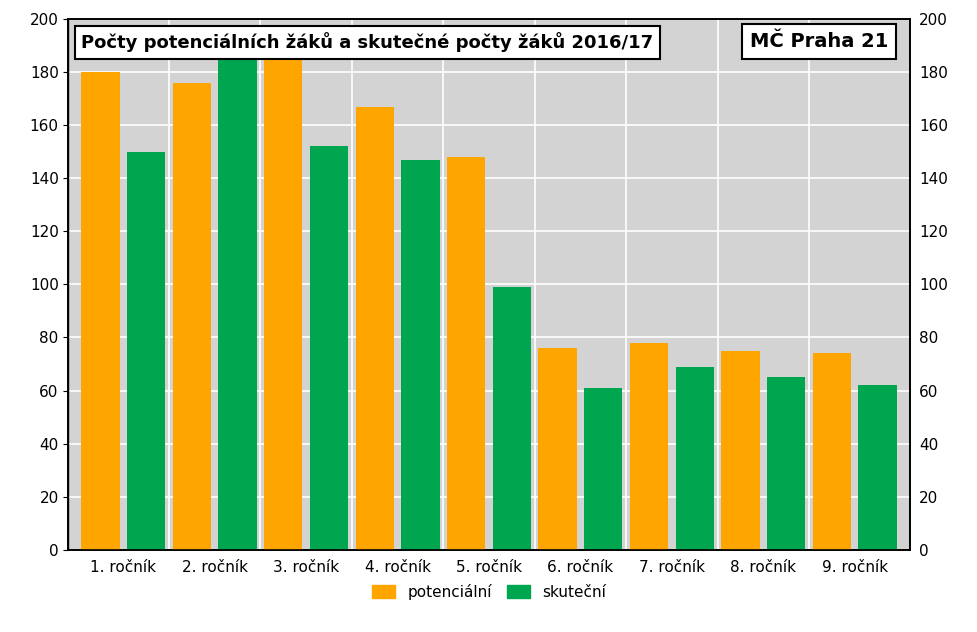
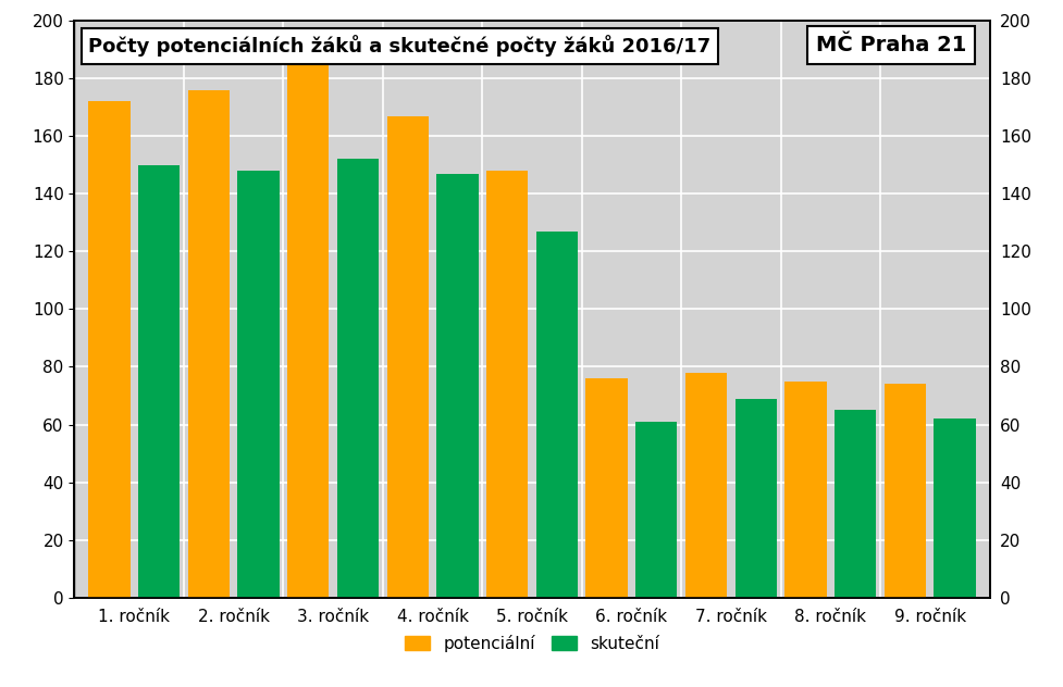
potenciální/1. ročník: 180 -> 172
skuteční/2. ročník: 186 -> 148
skuteční/5. ročník: 99 -> 127
